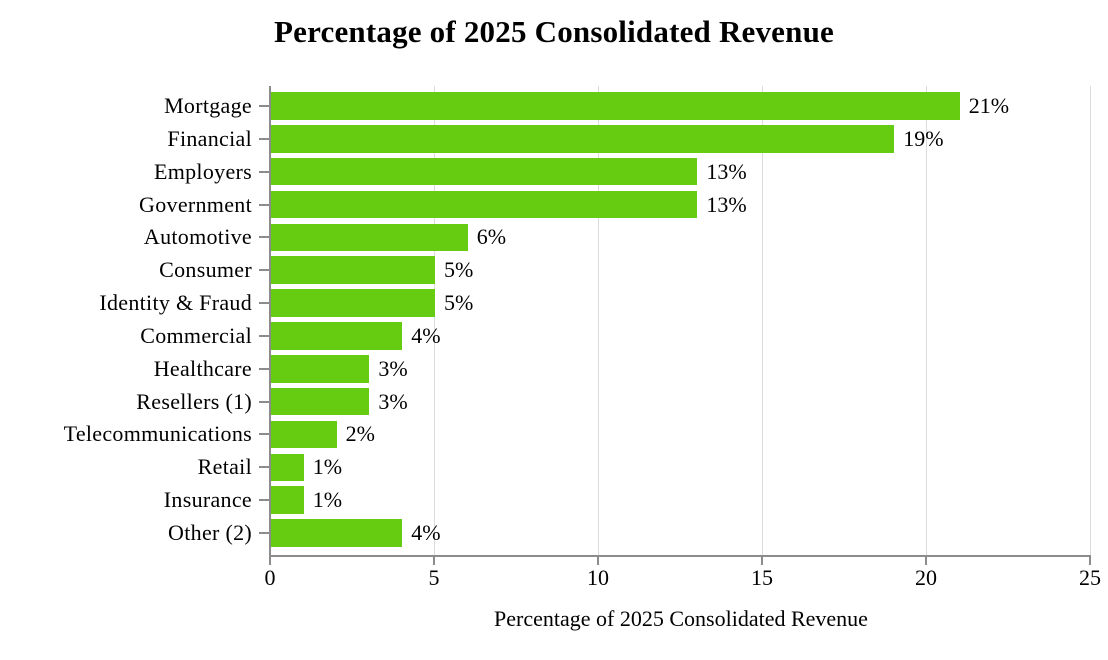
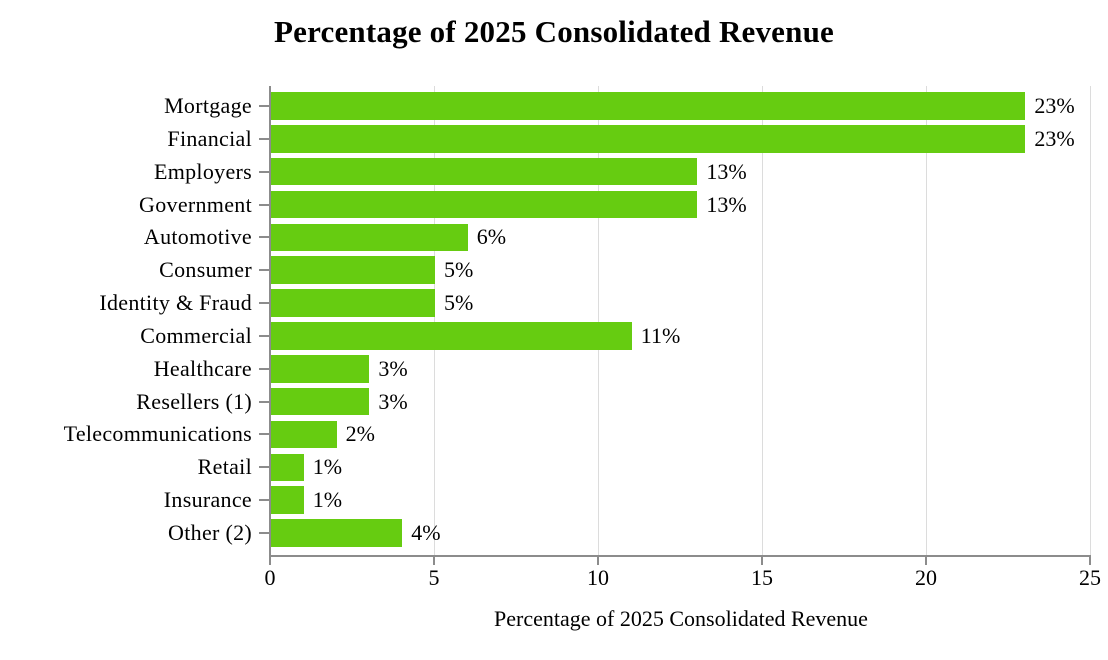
Mortgage: 21% -> 23%
Financial: 19% -> 23%
Commercial: 4% -> 11%
